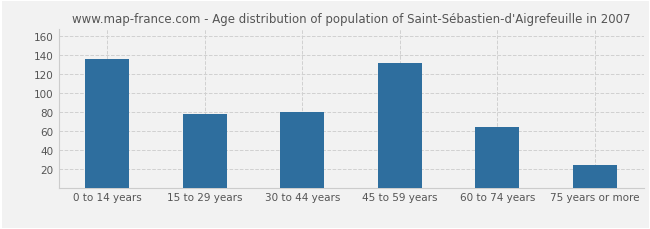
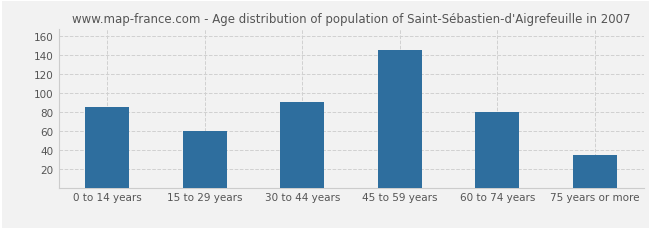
0 to 14 years: 136 -> 85
15 to 29 years: 78 -> 60
30 to 44 years: 80 -> 91
45 to 59 years: 132 -> 146
60 to 74 years: 64 -> 80
75 years or more: 24 -> 35
